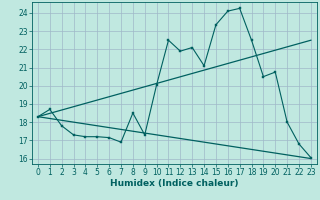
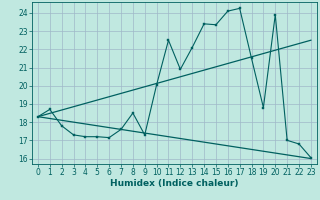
7: 16.9 -> 17.6
12: 21.9 -> 20.9
14: 21.1 -> 23.4
18: 22.5 -> 21.5
19: 20.5 -> 18.8
20: 20.8 -> 23.9
21: 18.0 -> 17.0
